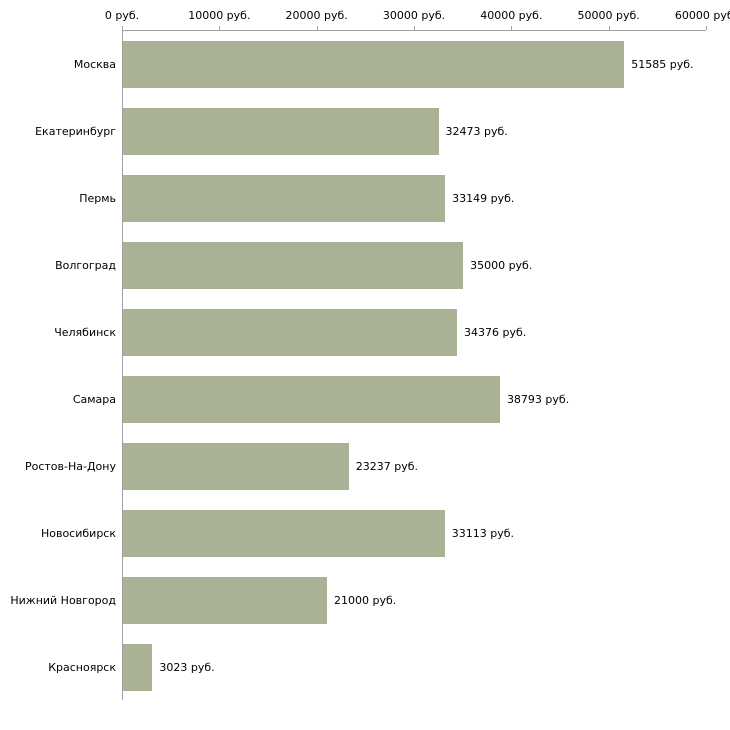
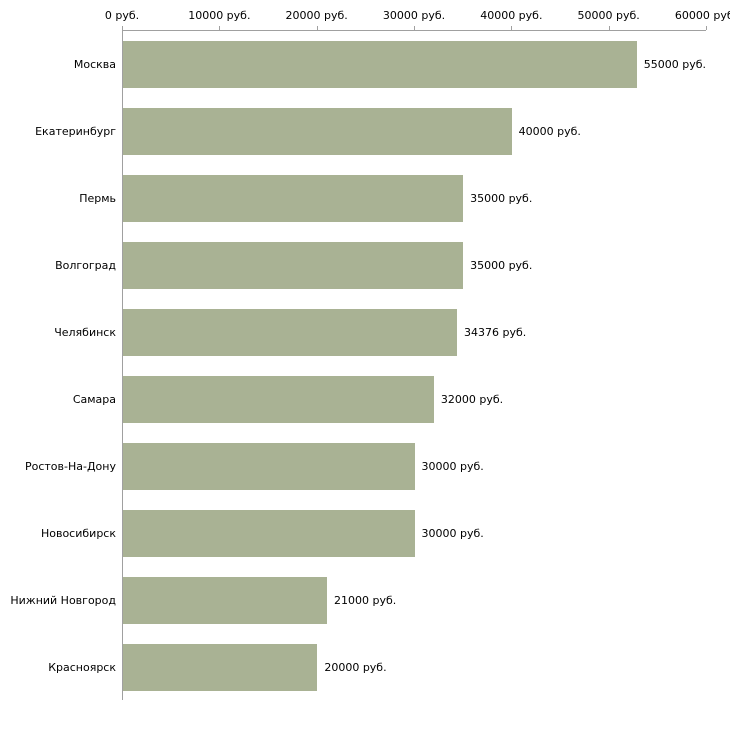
Москва: 51585 -> 55000
Екатеринбург: 32473 -> 40000
Пермь: 33149 -> 35000
Самара: 38793 -> 32000
Ростов-На-Дону: 23237 -> 30000
Новосибирск: 33113 -> 30000
Красноярск: 3023 -> 20000
